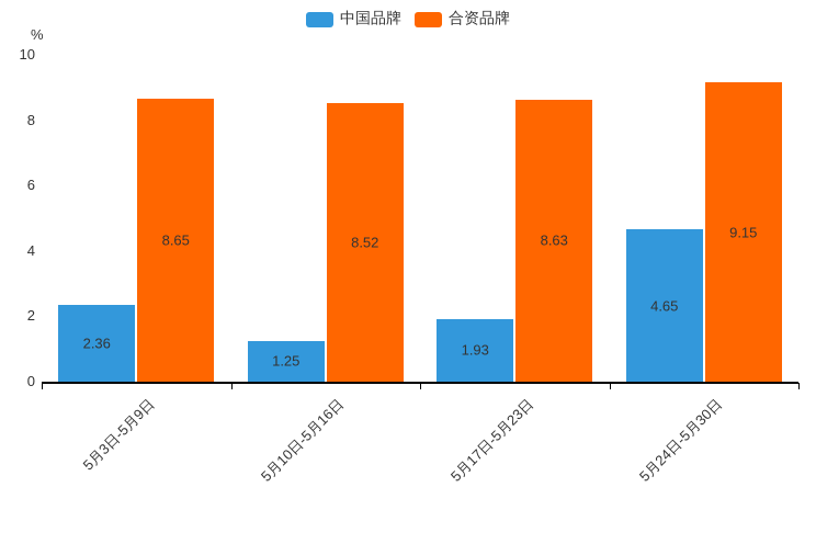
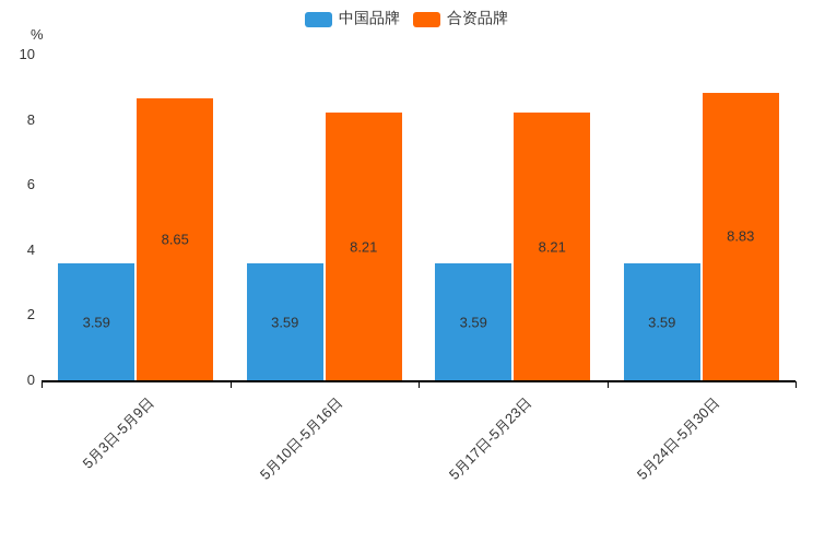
中国品牌/5月3日-5月9日: 2.36 -> 3.59
中国品牌/5月10日-5月16日: 1.25 -> 3.59
合资品牌/5月10日-5月16日: 8.52 -> 8.21
中国品牌/5月17日-5月23日: 1.93 -> 3.59
合资品牌/5月17日-5月23日: 8.63 -> 8.21
中国品牌/5月24日-5月30日: 4.65 -> 3.59
合资品牌/5月24日-5月30日: 9.15 -> 8.83
